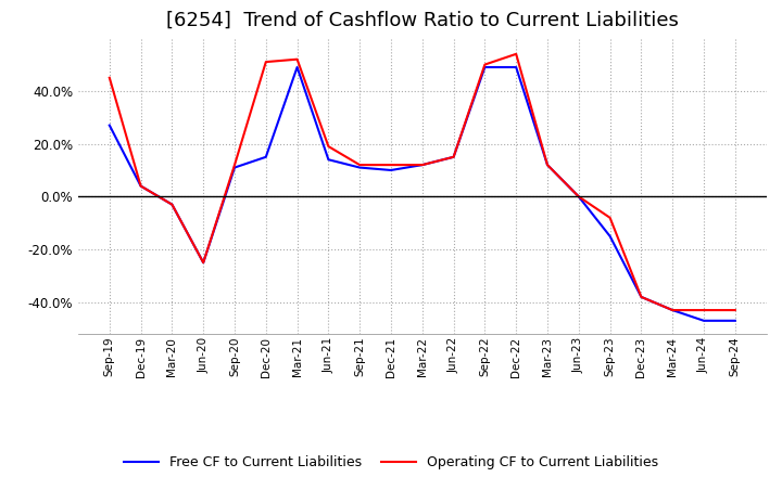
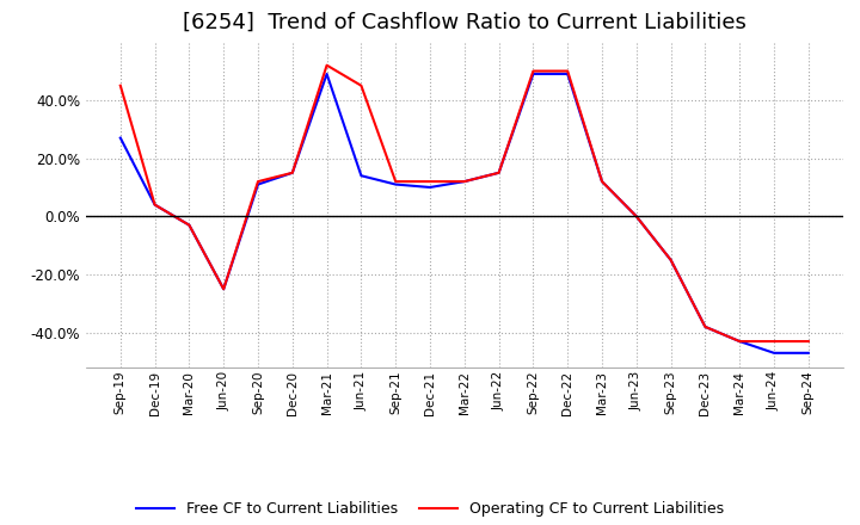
Operating CF to Current Liabilities/Dec-20: 51% -> 15%
Operating CF to Current Liabilities/Jun-21: 19% -> 45%
Operating CF to Current Liabilities/Dec-22: 54% -> 50%
Operating CF to Current Liabilities/Sep-23: -8% -> -15%
